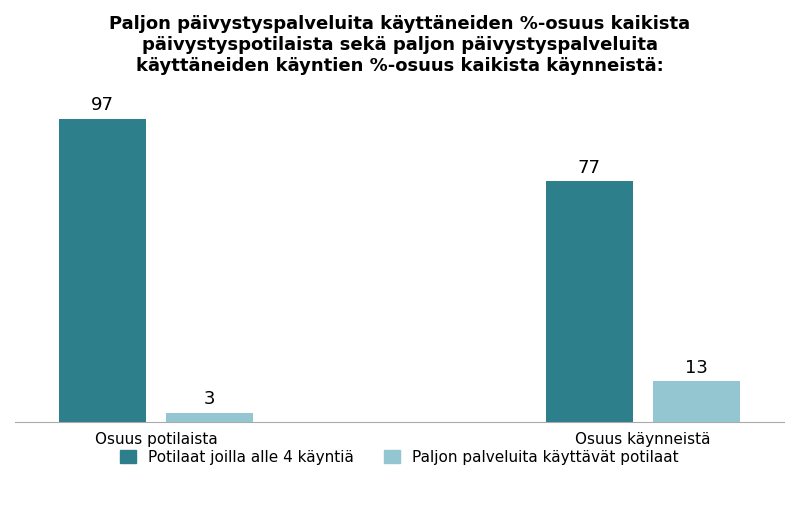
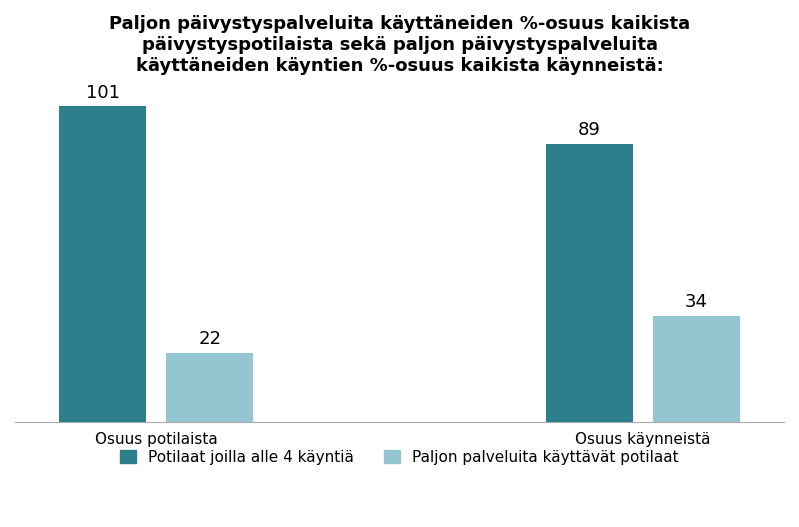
Potilaat joilla alle 4 käyntiä/Osuus potilaista: 97 -> 101
Paljon palveluita käyttävät potilaat/Osuus potilaista: 3 -> 22
Potilaat joilla alle 4 käyntiä/Osuus käynneistä: 77 -> 89
Paljon palveluita käyttävät potilaat/Osuus käynneistä: 13 -> 34
